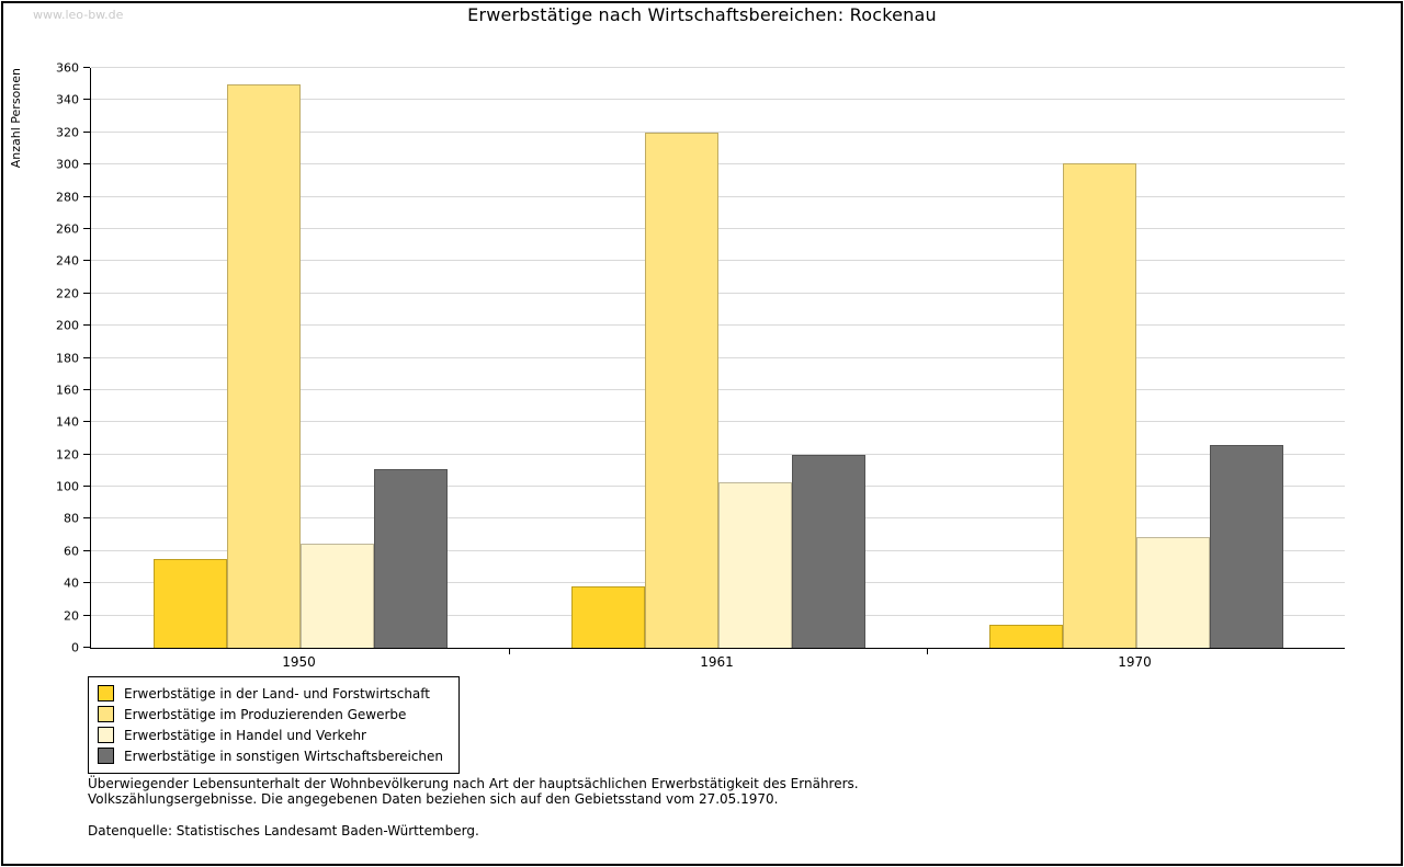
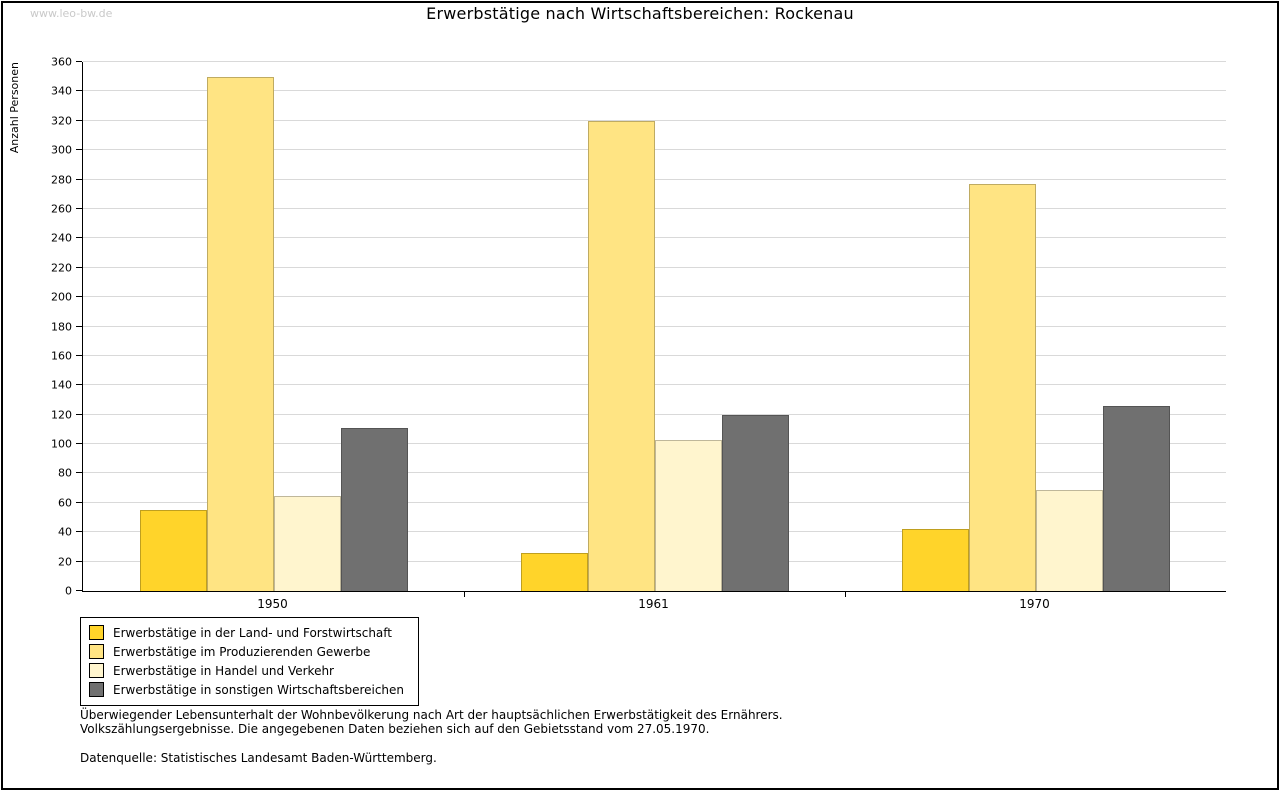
Erwerbstätige in der Land- und Forstwirtschaft/1961: 38 -> 26
Erwerbstätige in der Land- und Forstwirtschaft/1970: 14 -> 42
Erwerbstätige im Produzierenden Gewerbe/1970: 301 -> 277
